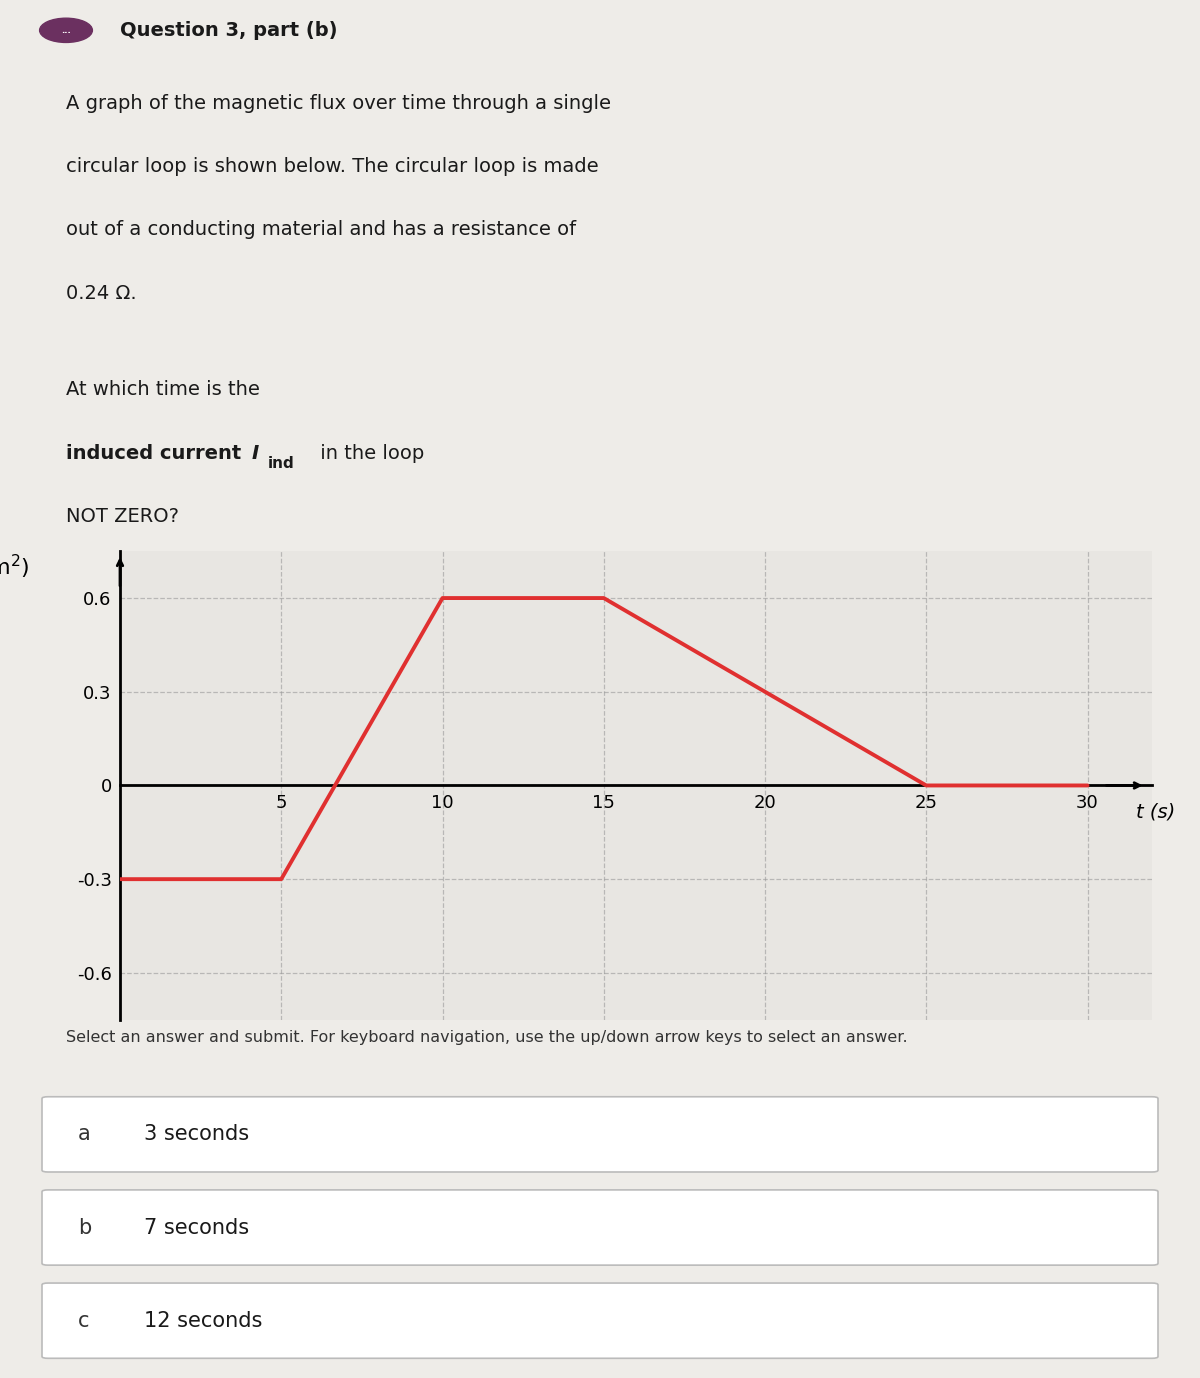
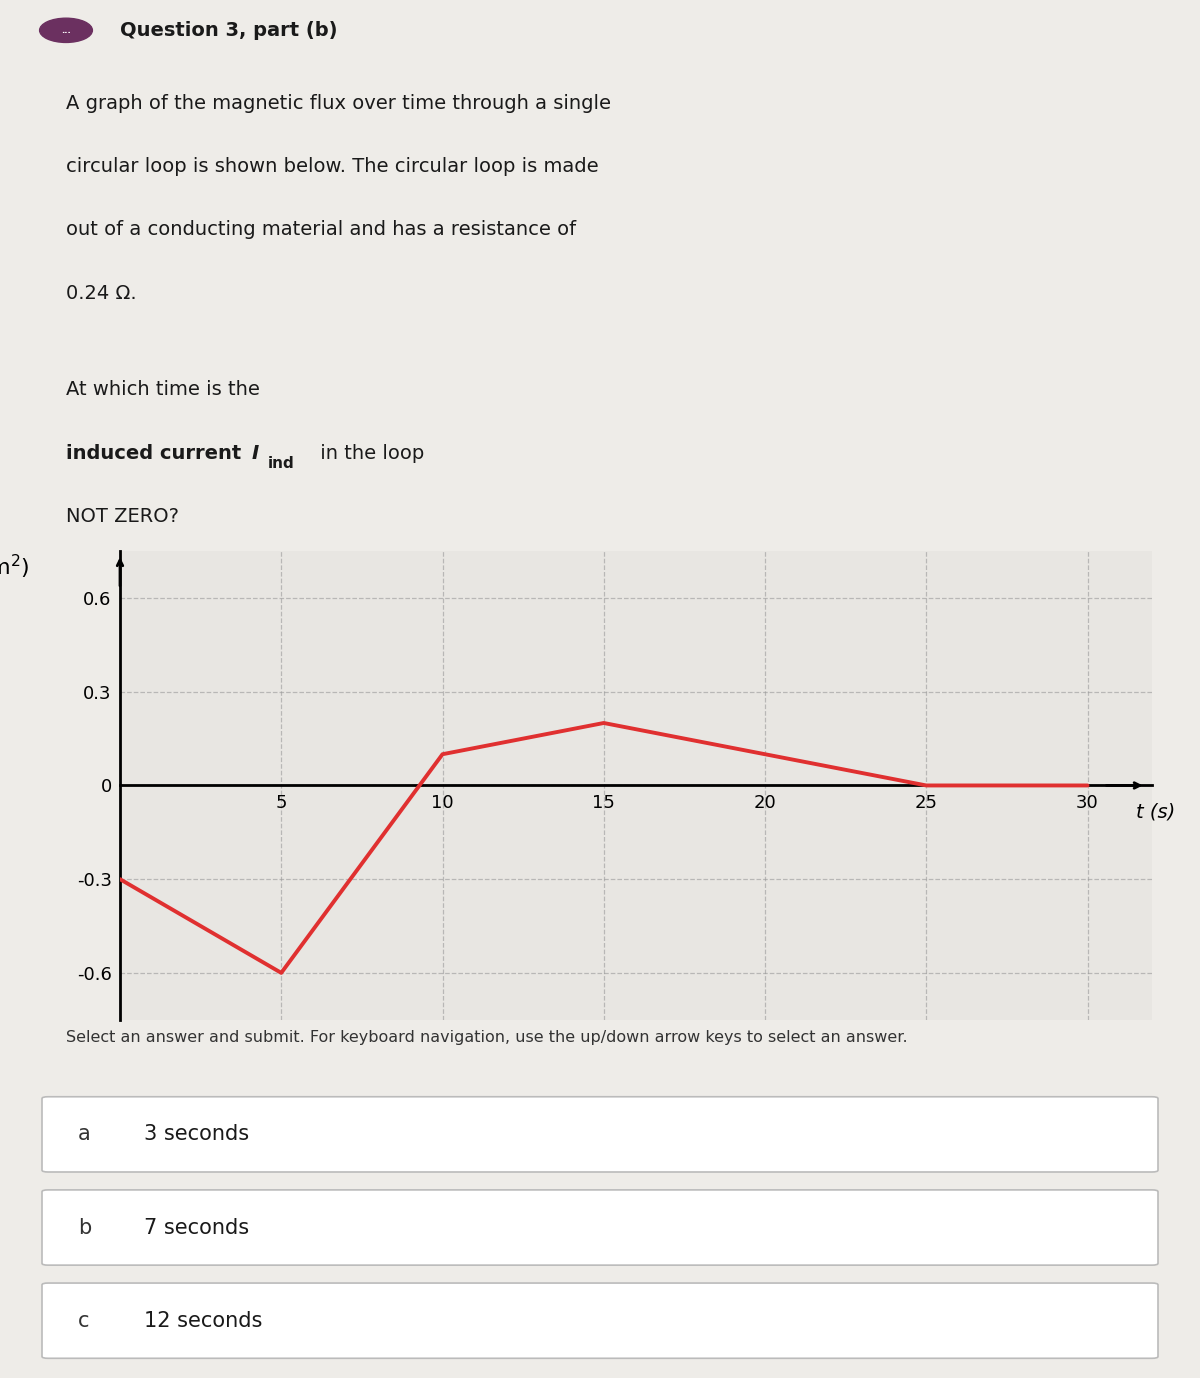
5: -0.3 -> -0.6
10: 0.6 -> 0.1
15: 0.6 -> 0.2
